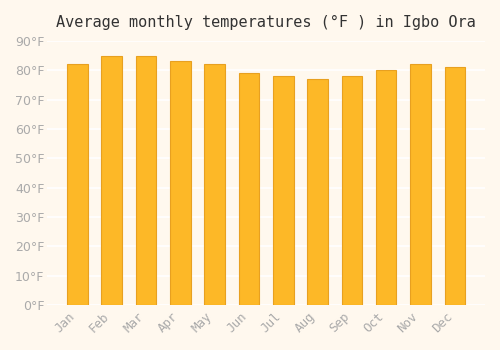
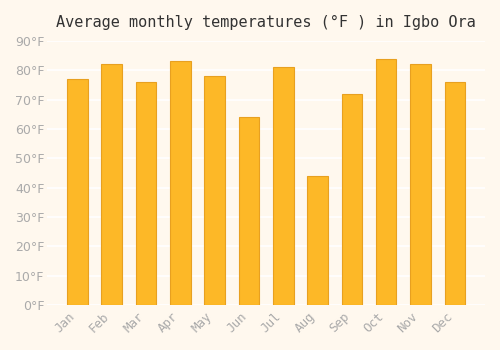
Jan: 82°F -> 77°F
Feb: 85°F -> 82°F
Mar: 85°F -> 76°F
May: 82°F -> 78°F
Jun: 79°F -> 64°F
Jul: 78°F -> 81°F
Aug: 77°F -> 44°F
Sep: 78°F -> 72°F
Oct: 80°F -> 84°F
Dec: 81°F -> 76°F
